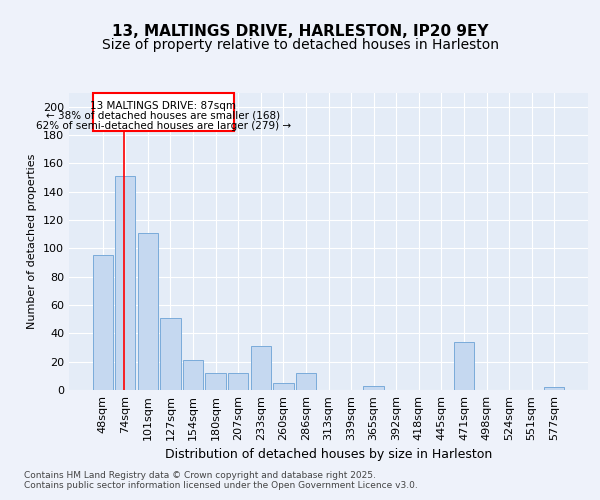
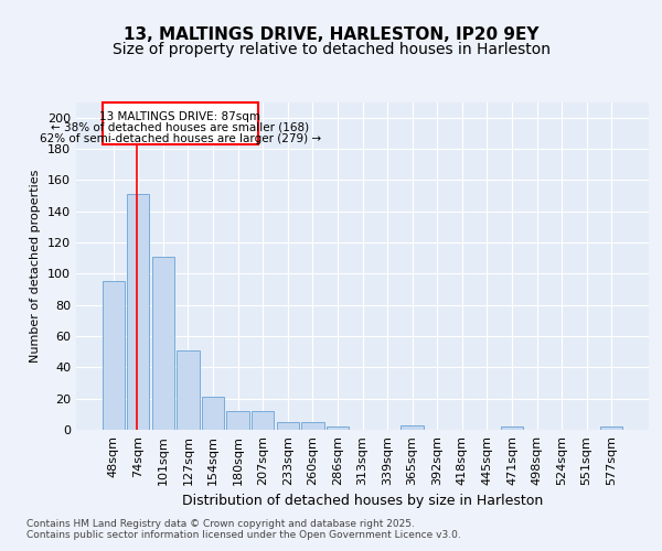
233sqm: 31 -> 5
286sqm: 12 -> 2
471sqm: 34 -> 2
